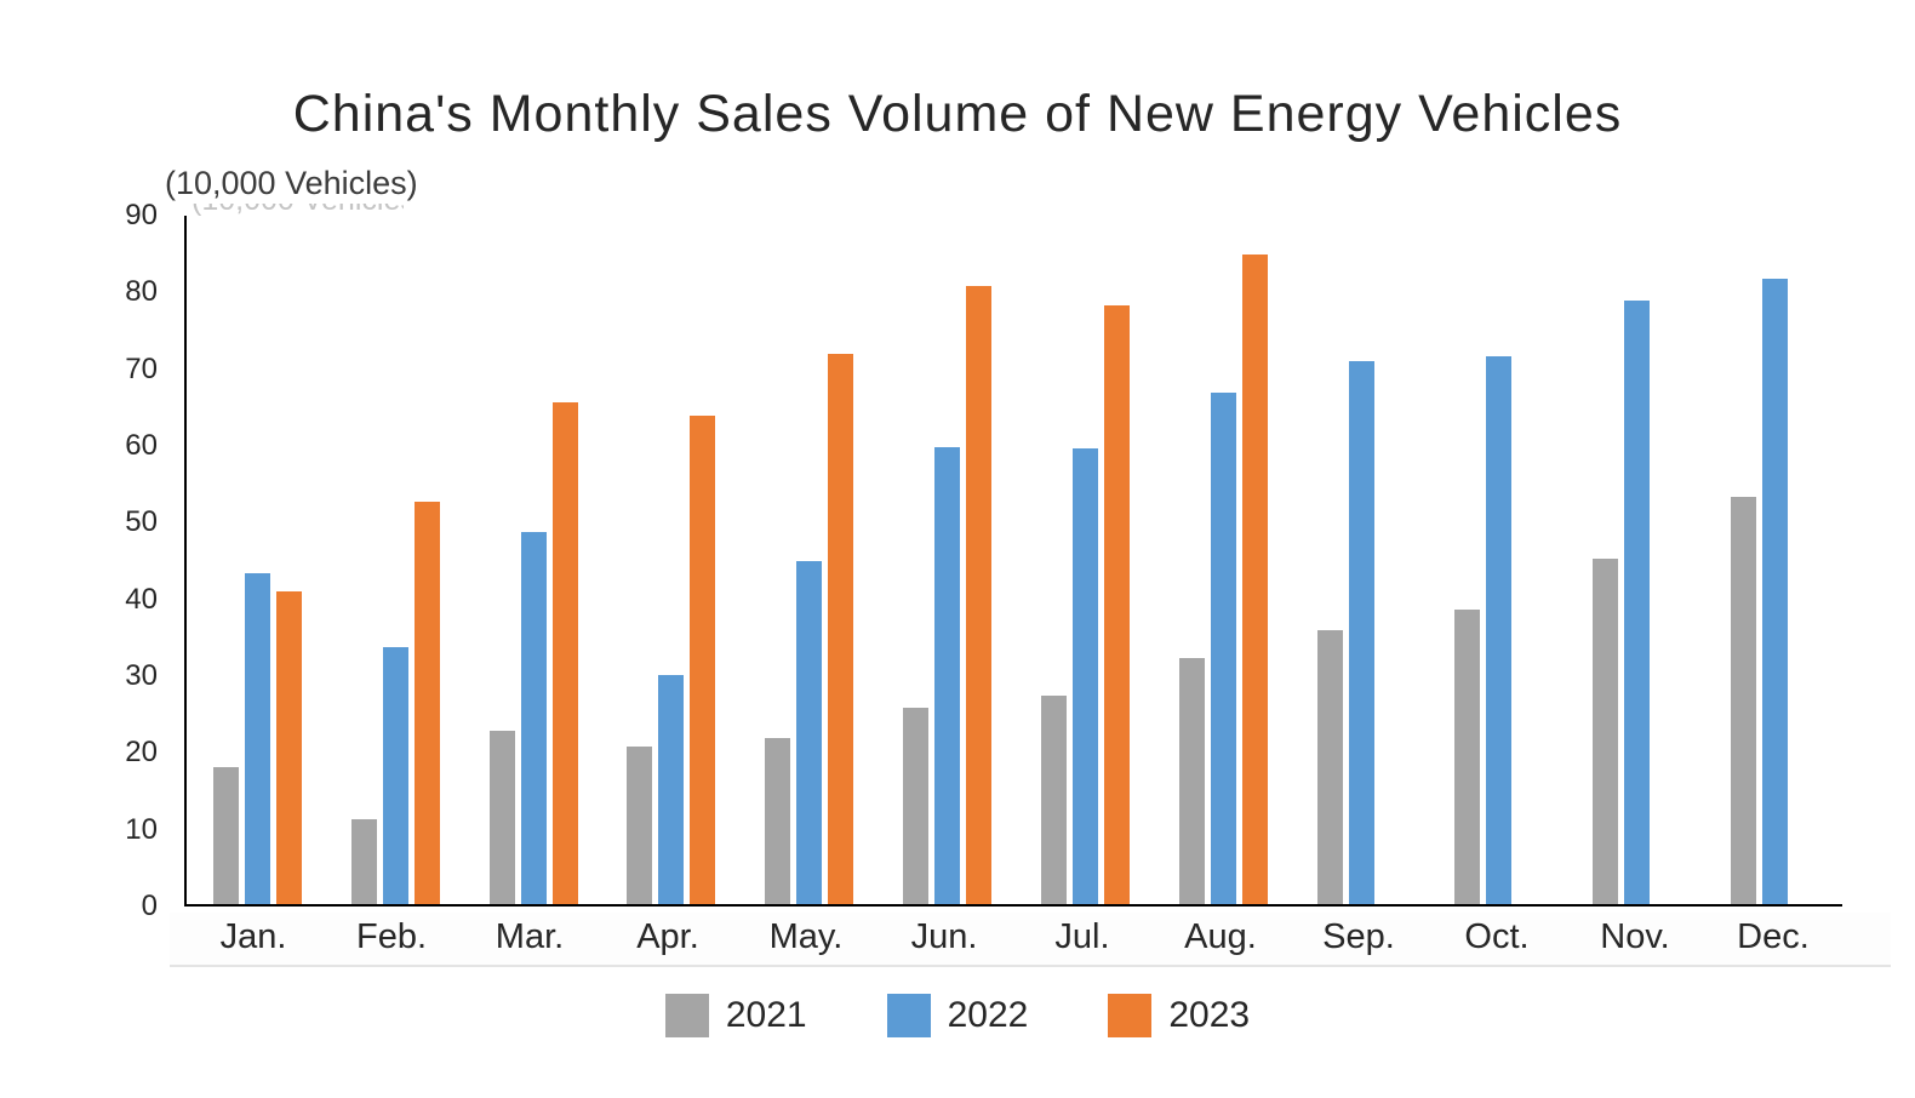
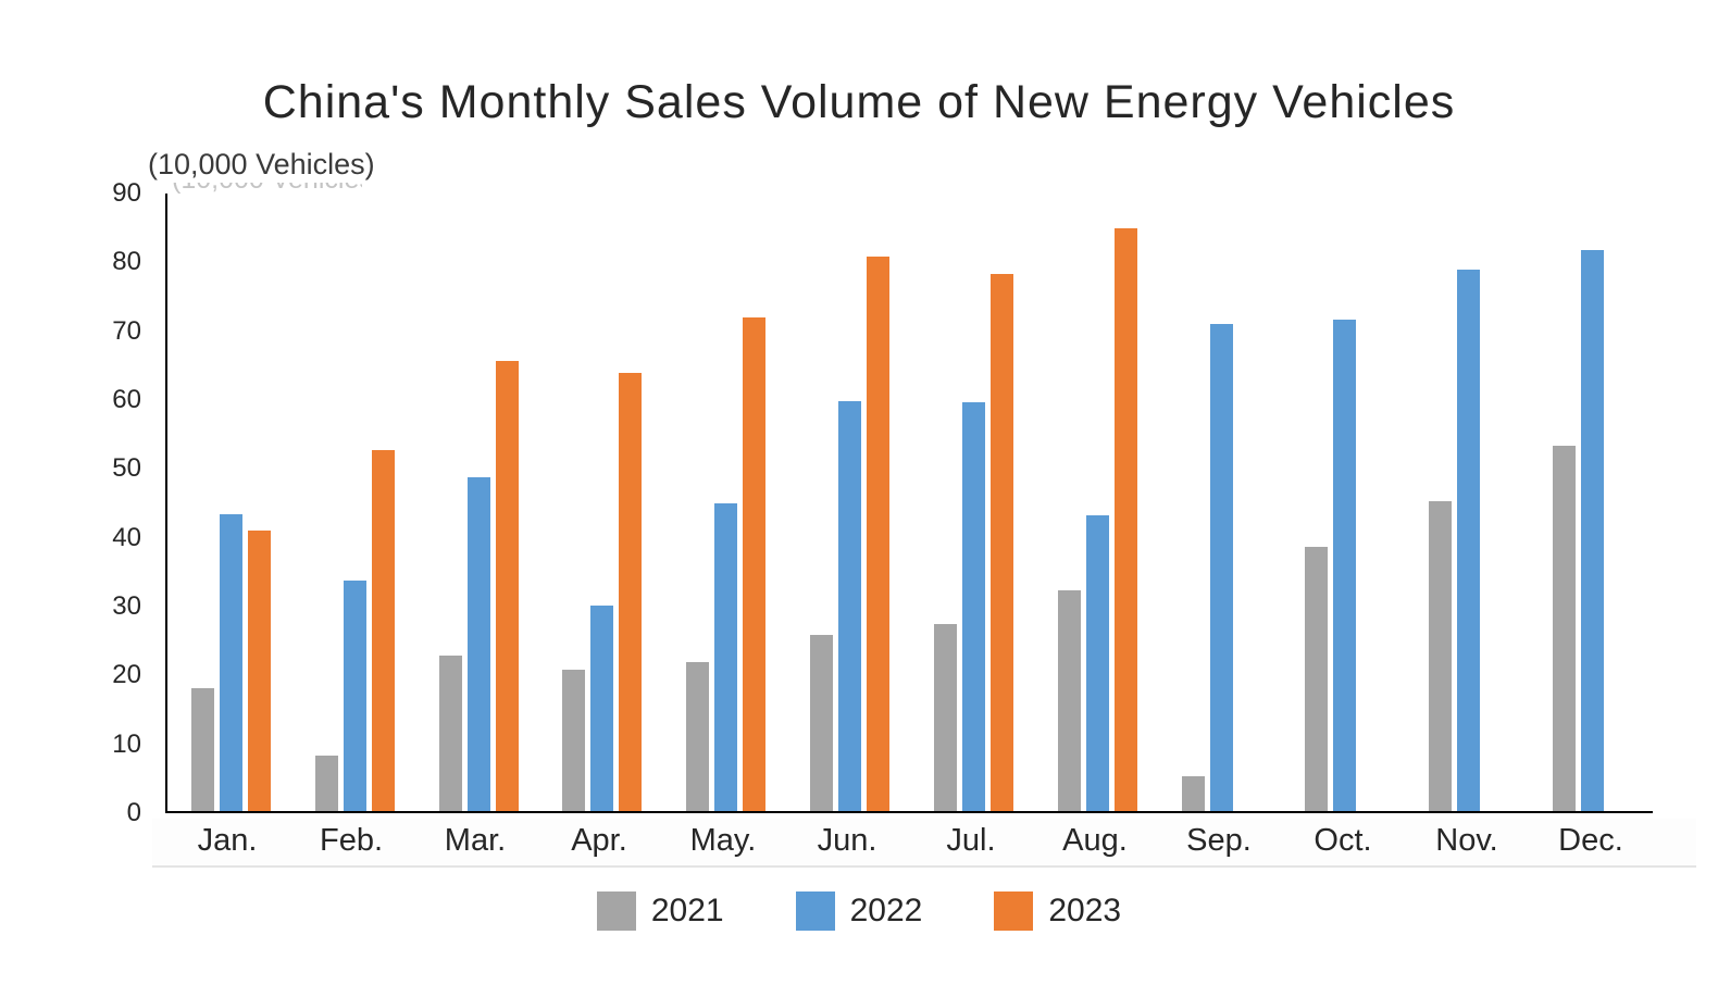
2021/Feb.: 11 -> 8
2022/Aug.: 67 -> 43
2021/Sep.: 36 -> 5
